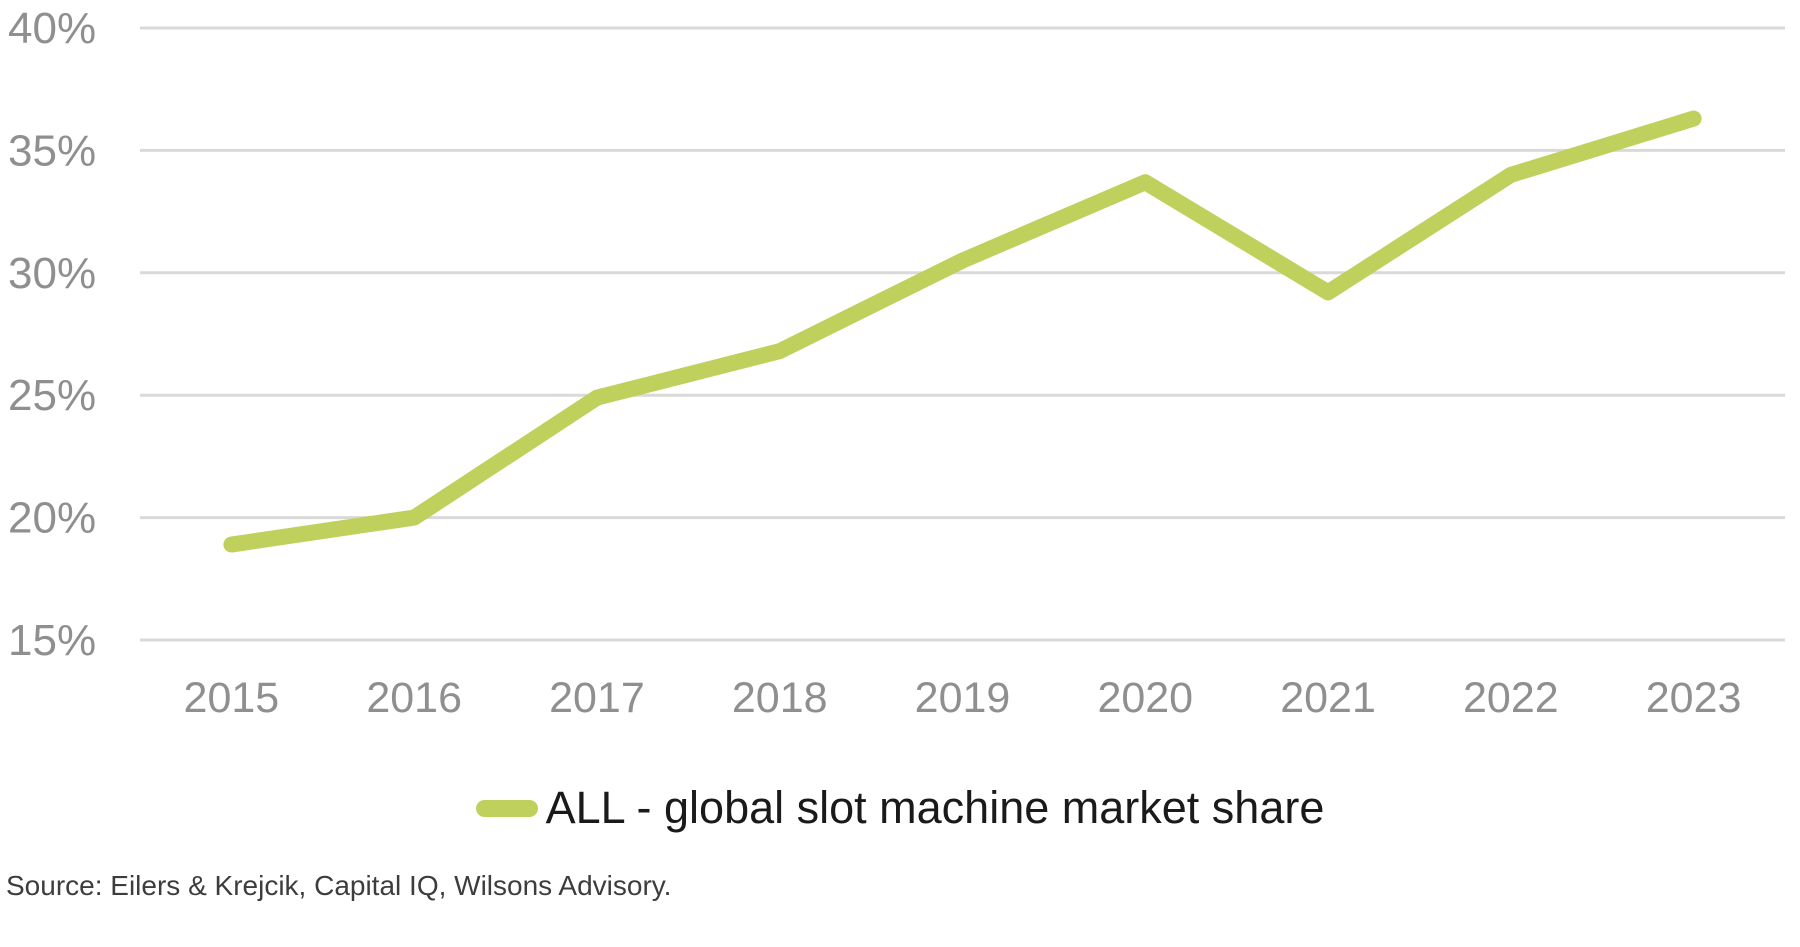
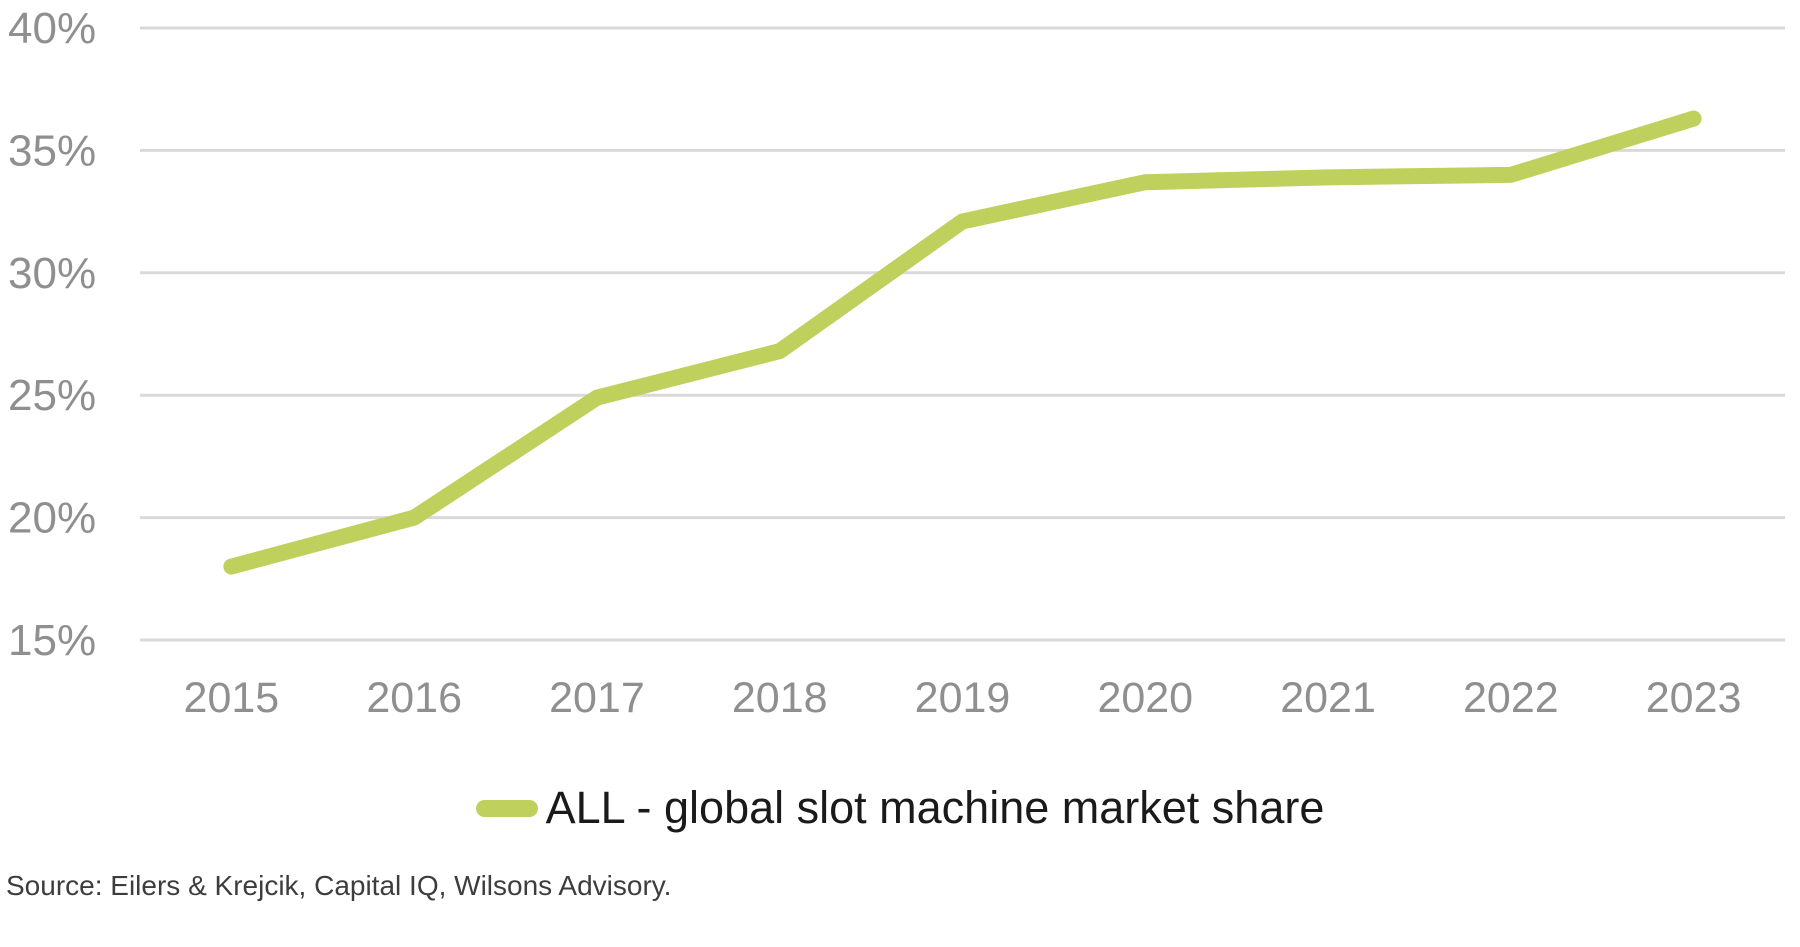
2015: 18.9% -> 18.0%
2019: 30.5% -> 32.1%
2021: 29.2% -> 33.9%
